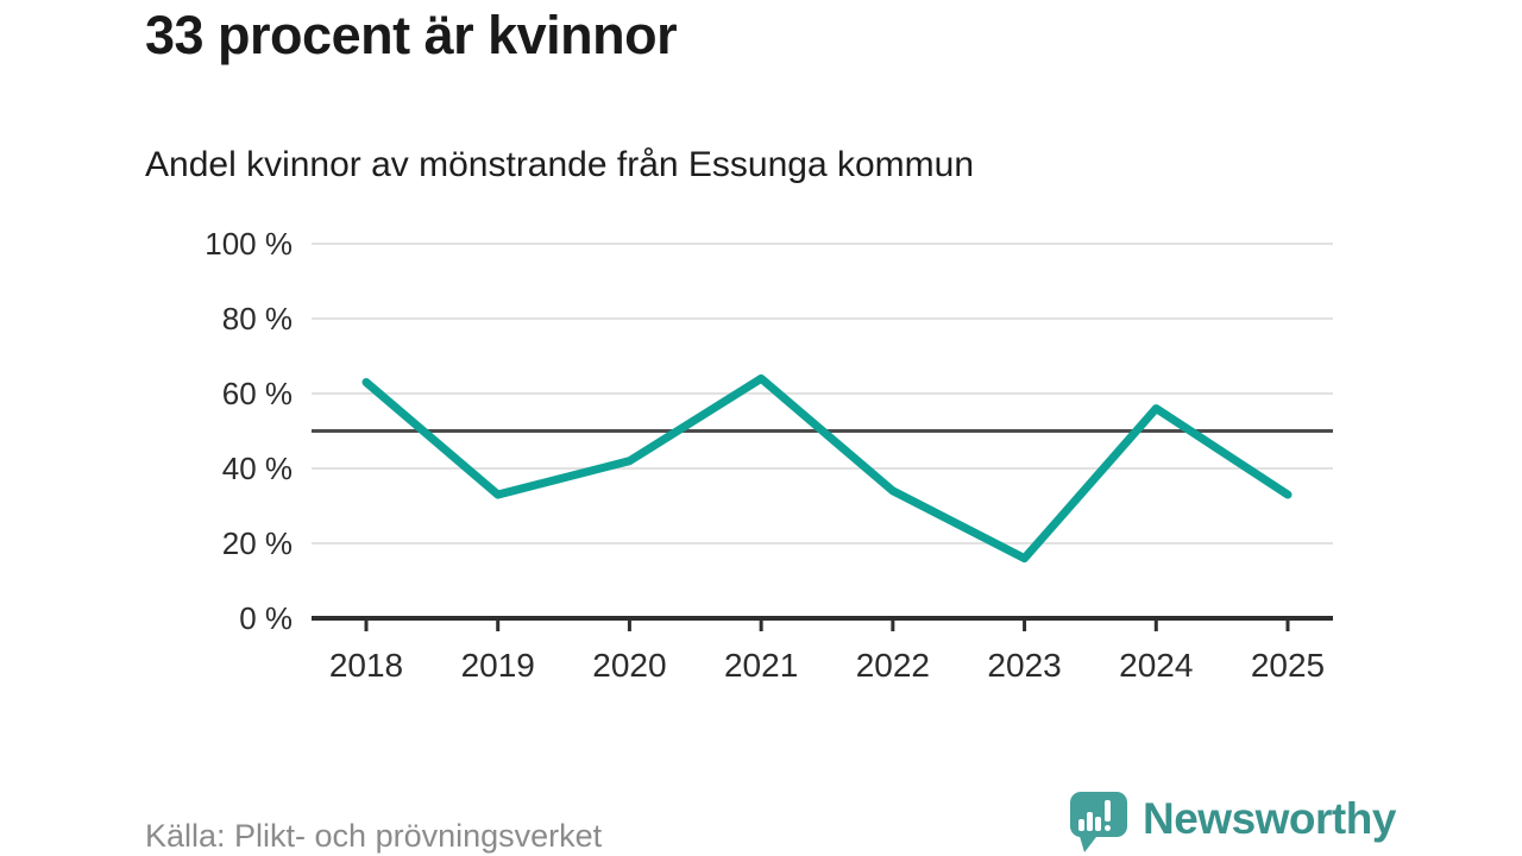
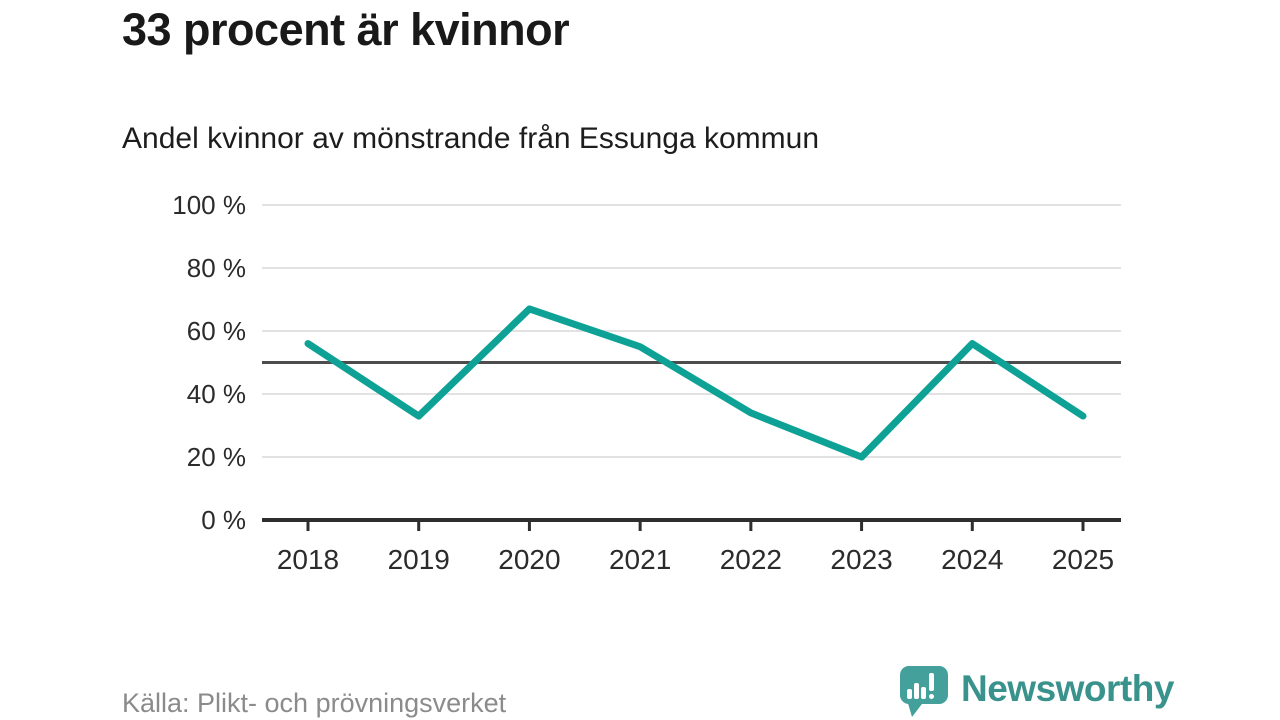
2018: 63% -> 56%
2020: 42% -> 67%
2021: 64% -> 55%
2023: 16% -> 20%
